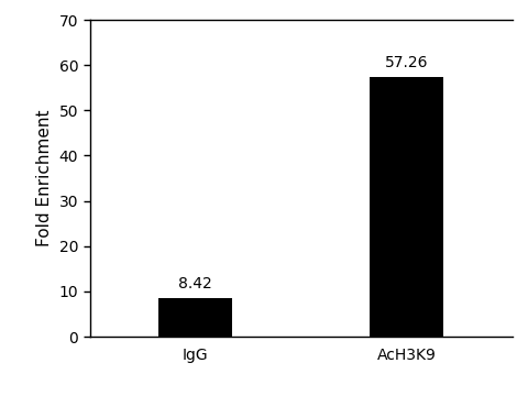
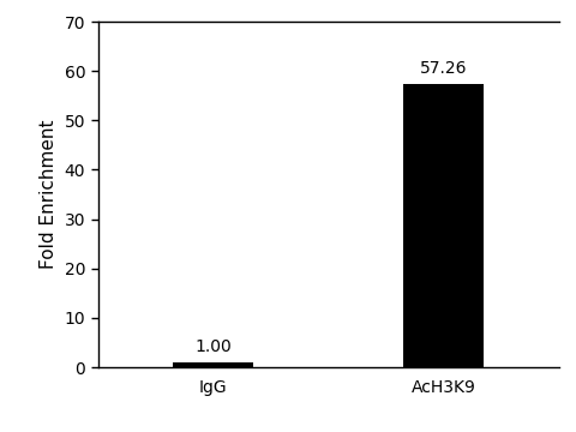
IgG: 8.42 -> 1.00
